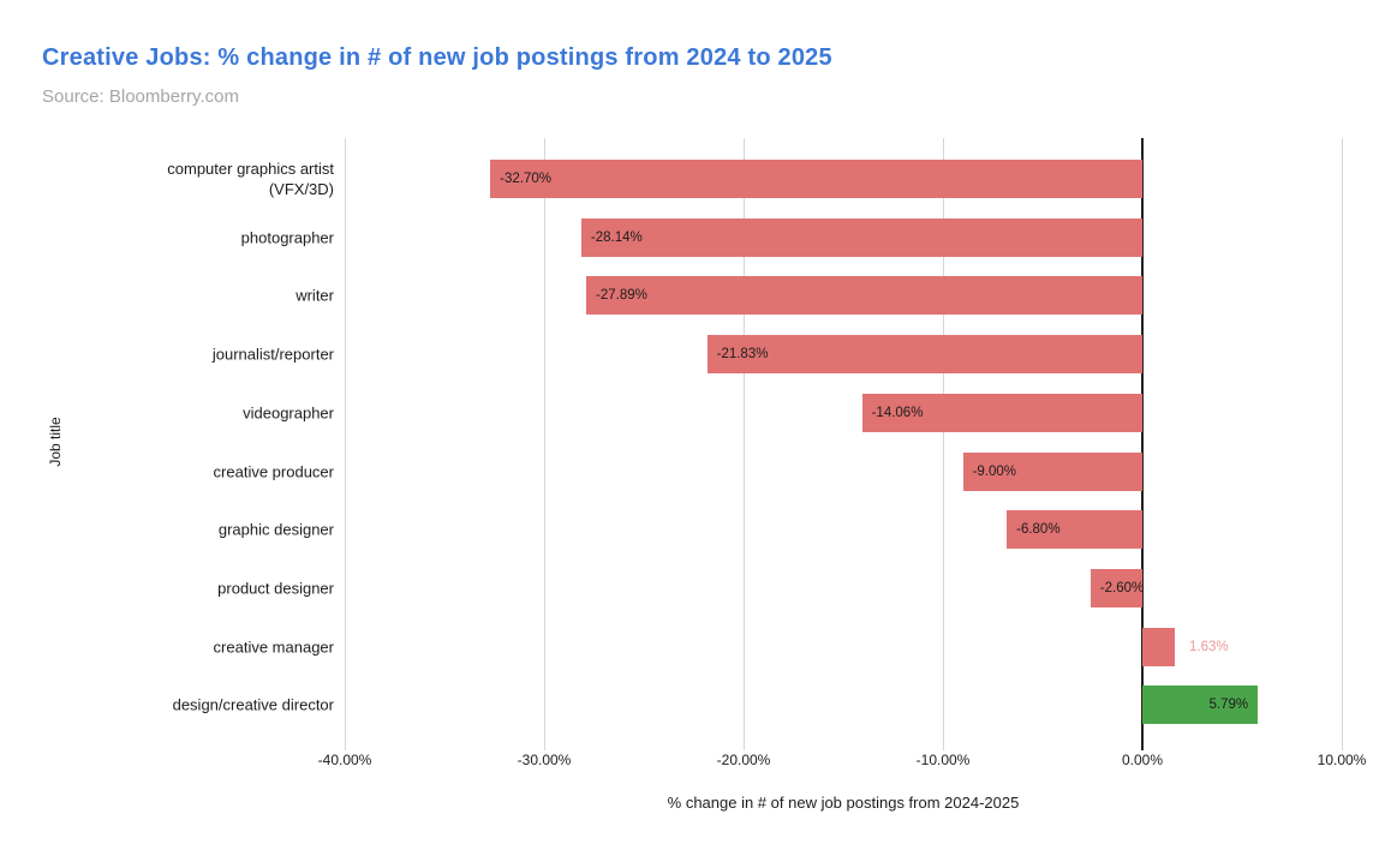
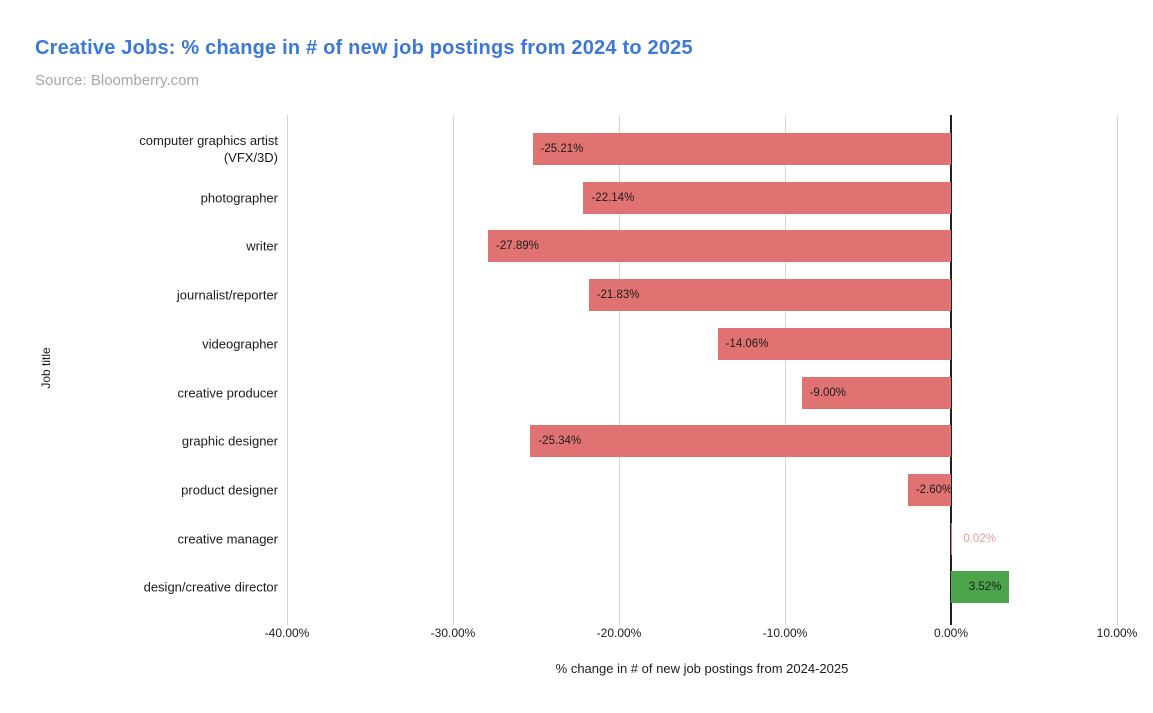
computer graphics artist (VFX/3D): -32.70% -> -25.21%
photographer: -28.14% -> -22.14%
graphic designer: -6.80% -> -25.34%
creative manager: 1.63% -> 0.02%
design/creative director: 5.79% -> 3.52%
